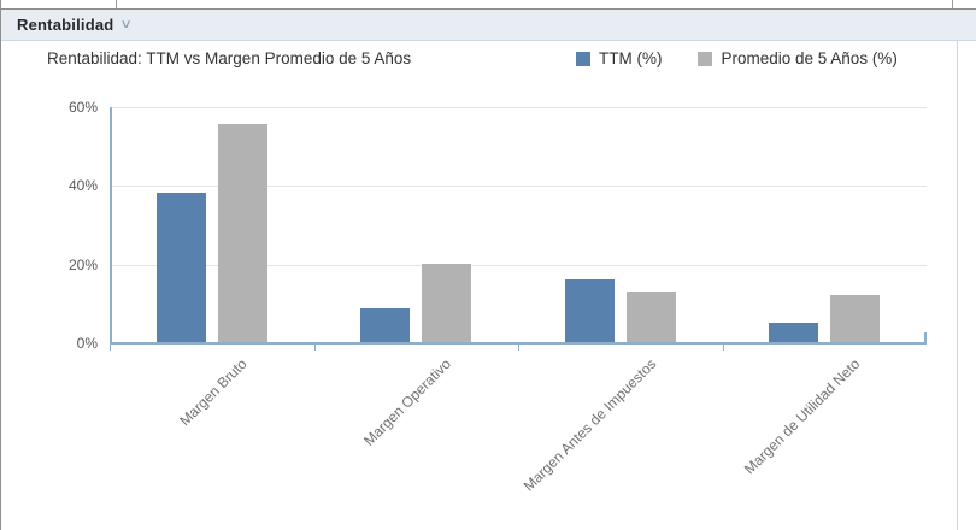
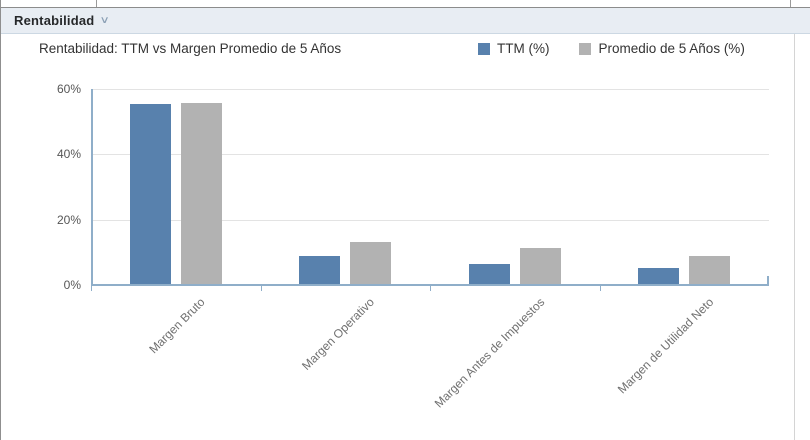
TTM (%)/Margen Bruto: 38% -> 55%
Promedio de 5 Años (%)/Margen Operativo: 20% -> 13%
TTM (%)/Margen Antes de Impuestos: 16% -> 6%
Promedio de 5 Años (%)/Margen Antes de Impuestos: 13% -> 11%
Promedio de 5 Años (%)/Margen de Utilidad Neto: 12% -> 9%
